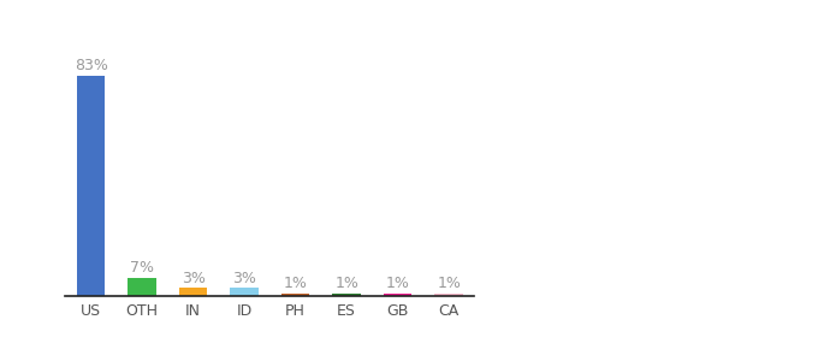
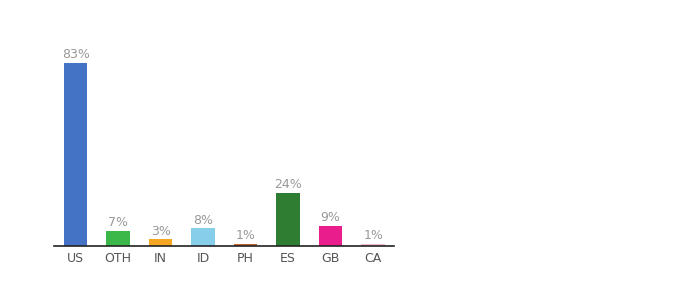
ID: 3% -> 8%
ES: 1% -> 24%
GB: 1% -> 9%
